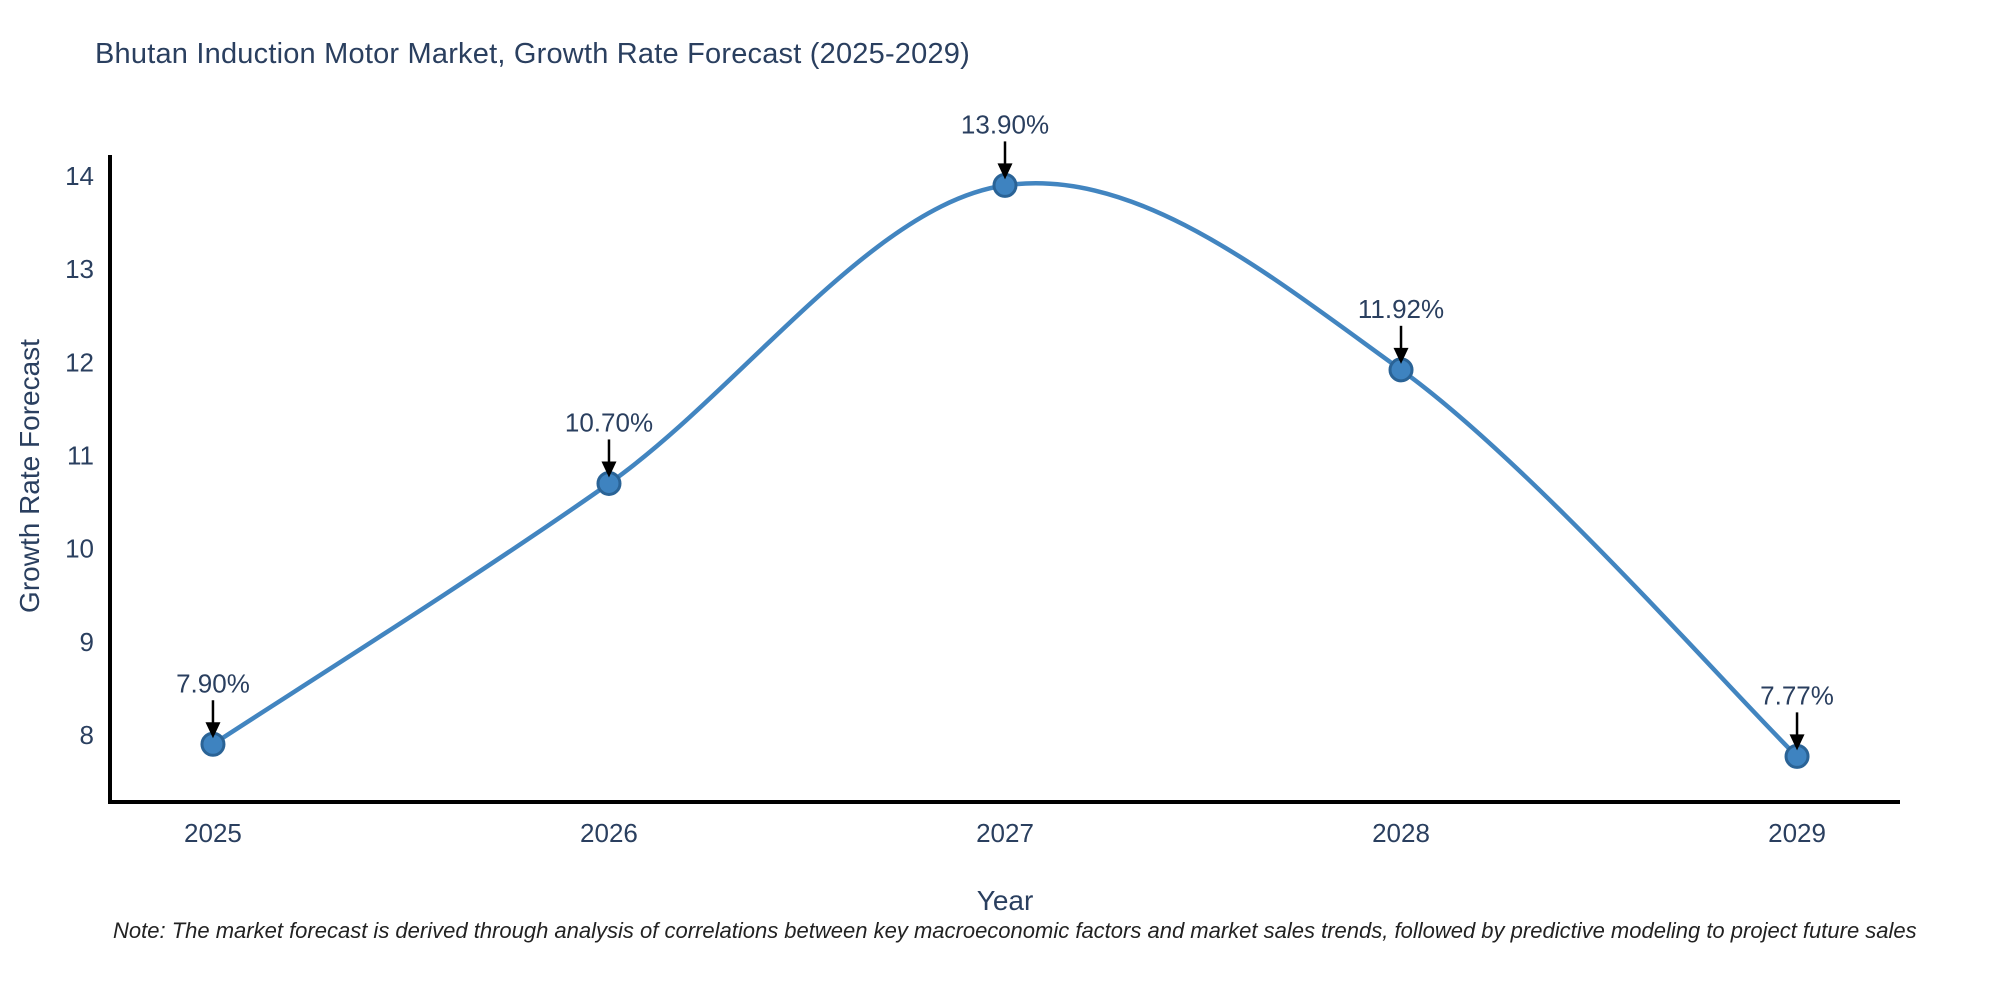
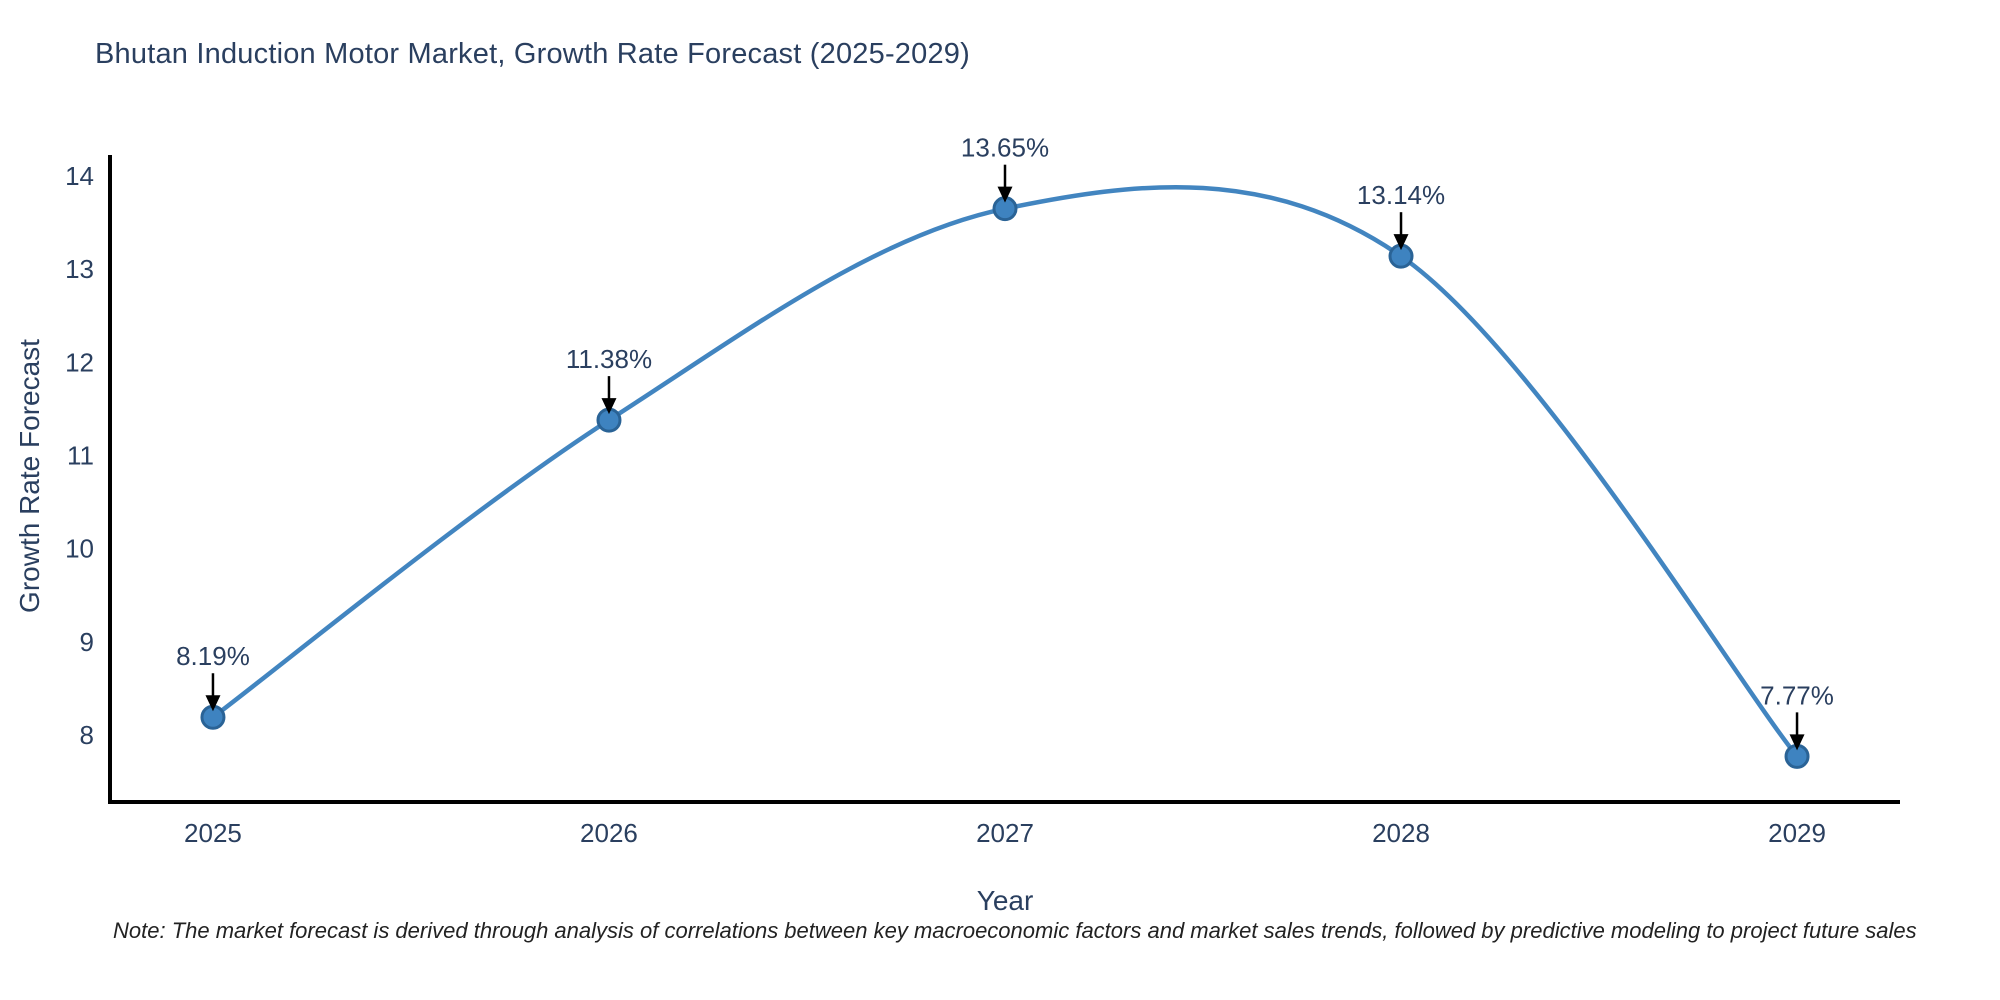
2025: 7.90% -> 8.19%
2026: 10.70% -> 11.38%
2027: 13.90% -> 13.65%
2028: 11.92% -> 13.14%
